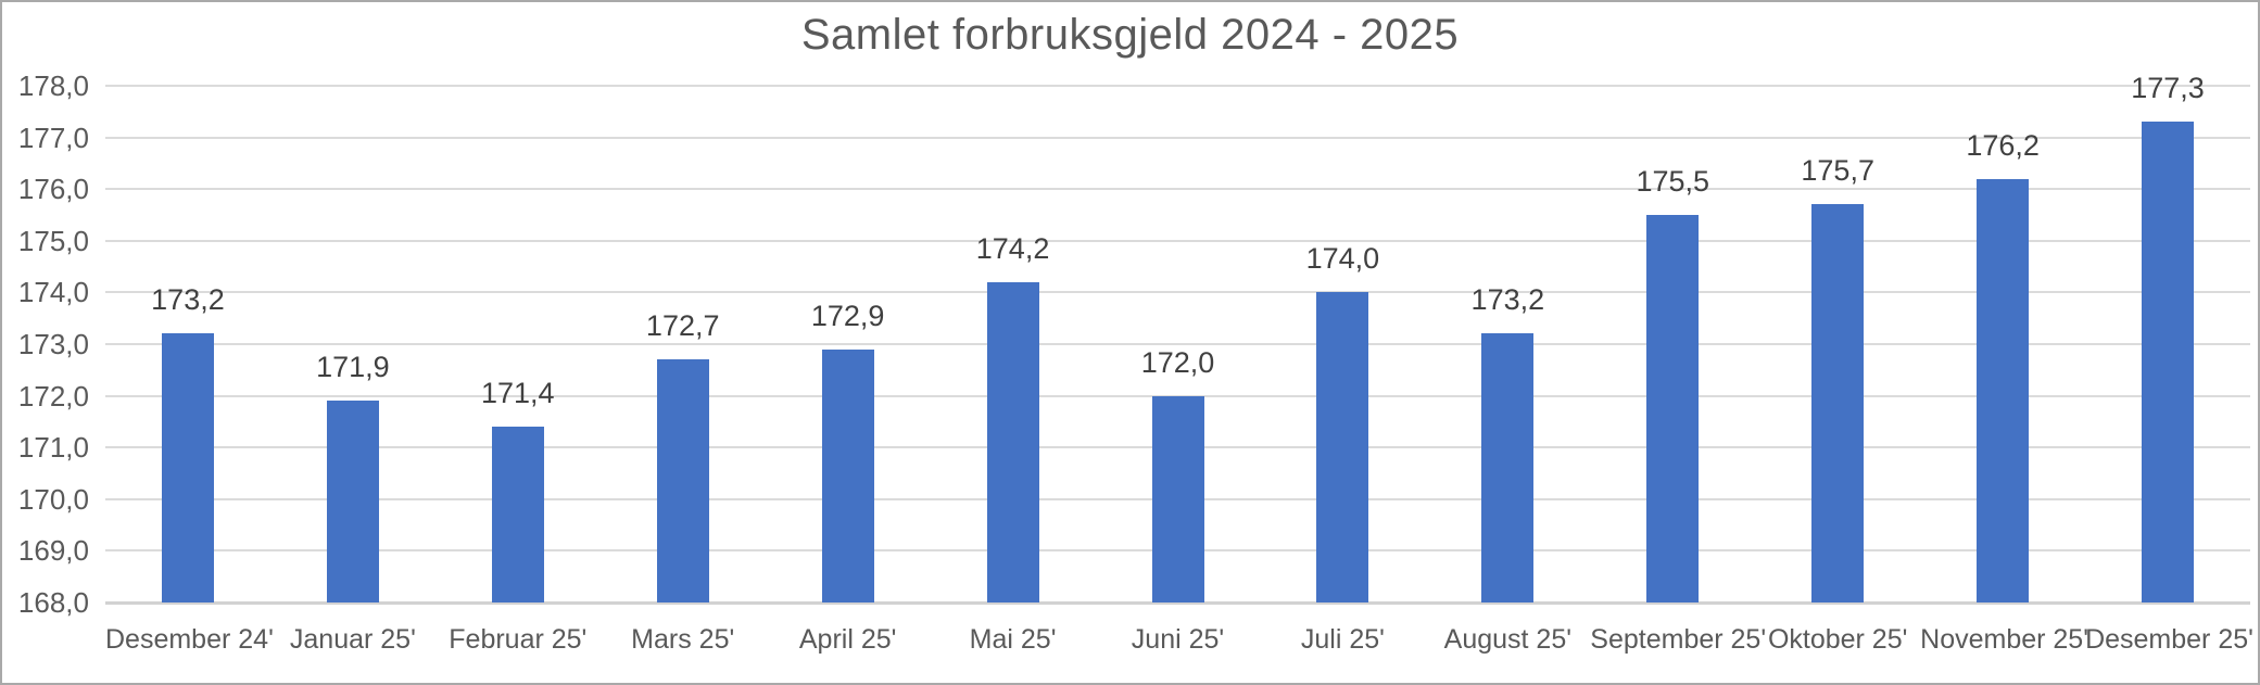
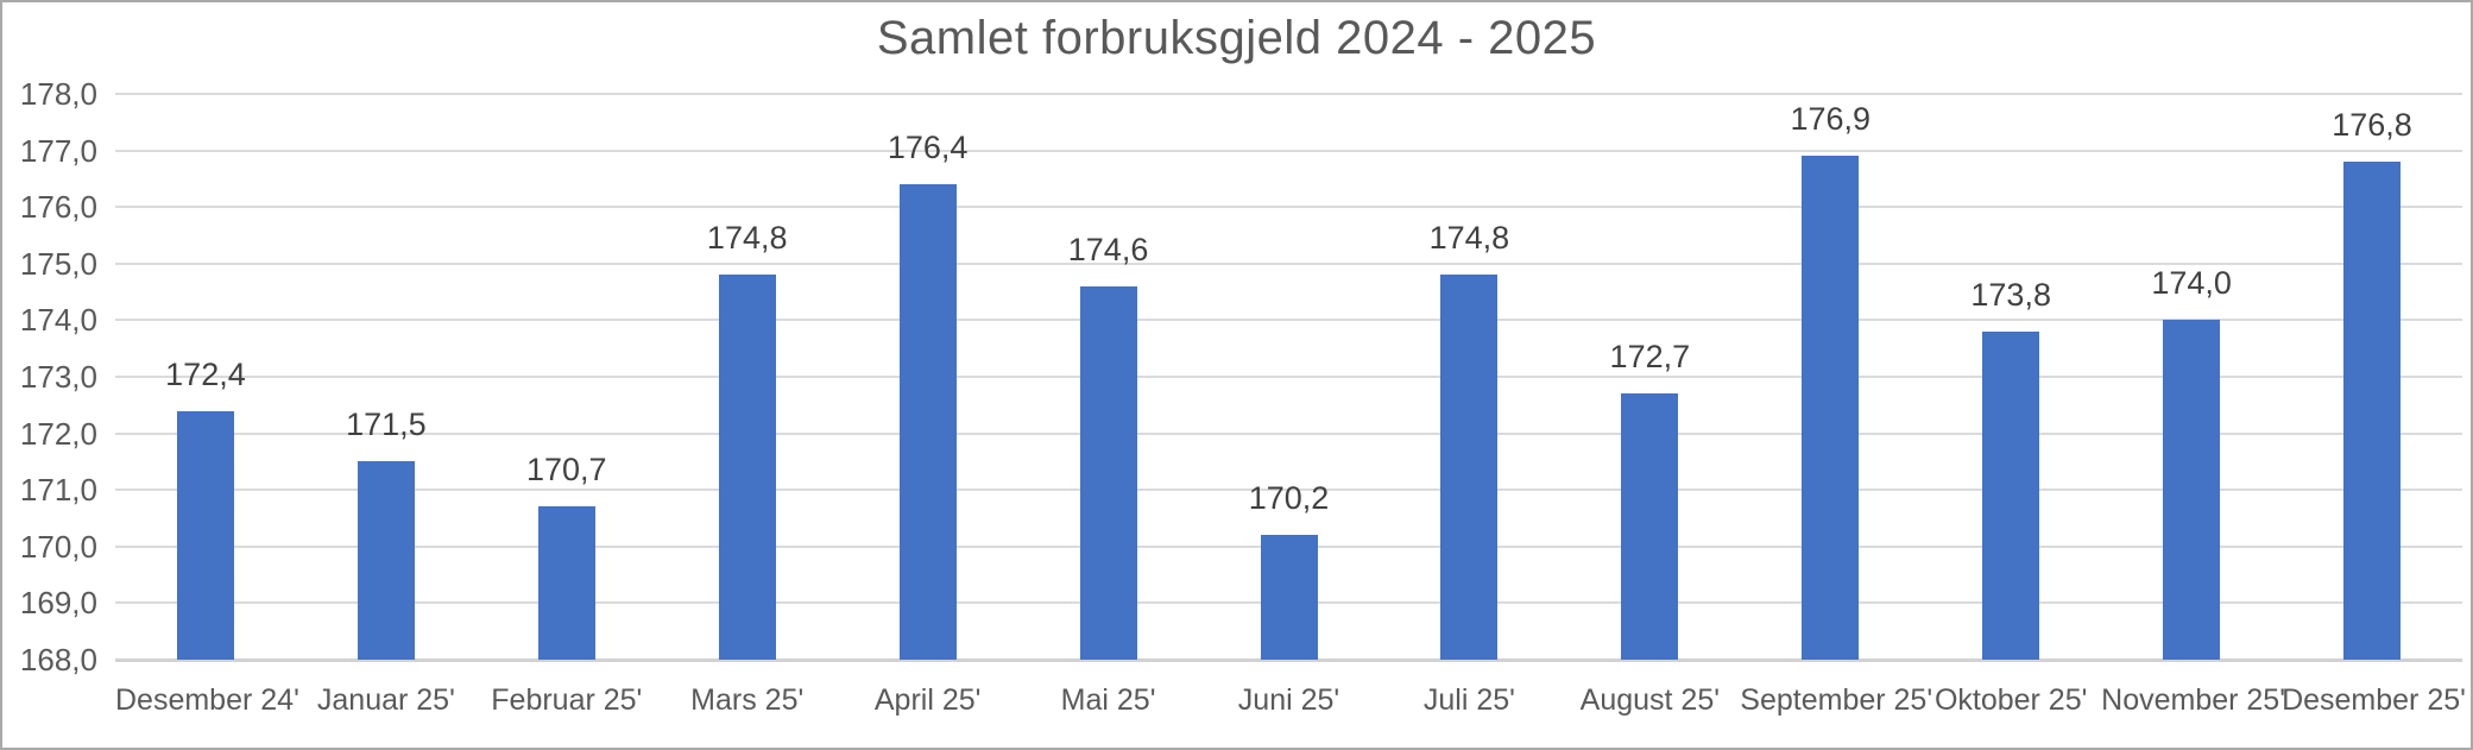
Desember 24': 173,2 -> 172,4
Januar 25': 171,9 -> 171,5
Februar 25': 171,4 -> 170,7
Mars 25': 172,7 -> 174,8
April 25': 172,9 -> 176,4
Mai 25': 174,2 -> 174,6
Juni 25': 172,0 -> 170,2
Juli 25': 174,0 -> 174,8
August 25': 173,2 -> 172,7
September 25': 175,5 -> 176,9
Oktober 25': 175,7 -> 173,8
November 25': 176,2 -> 174,0
Desember 25': 177,3 -> 176,8
